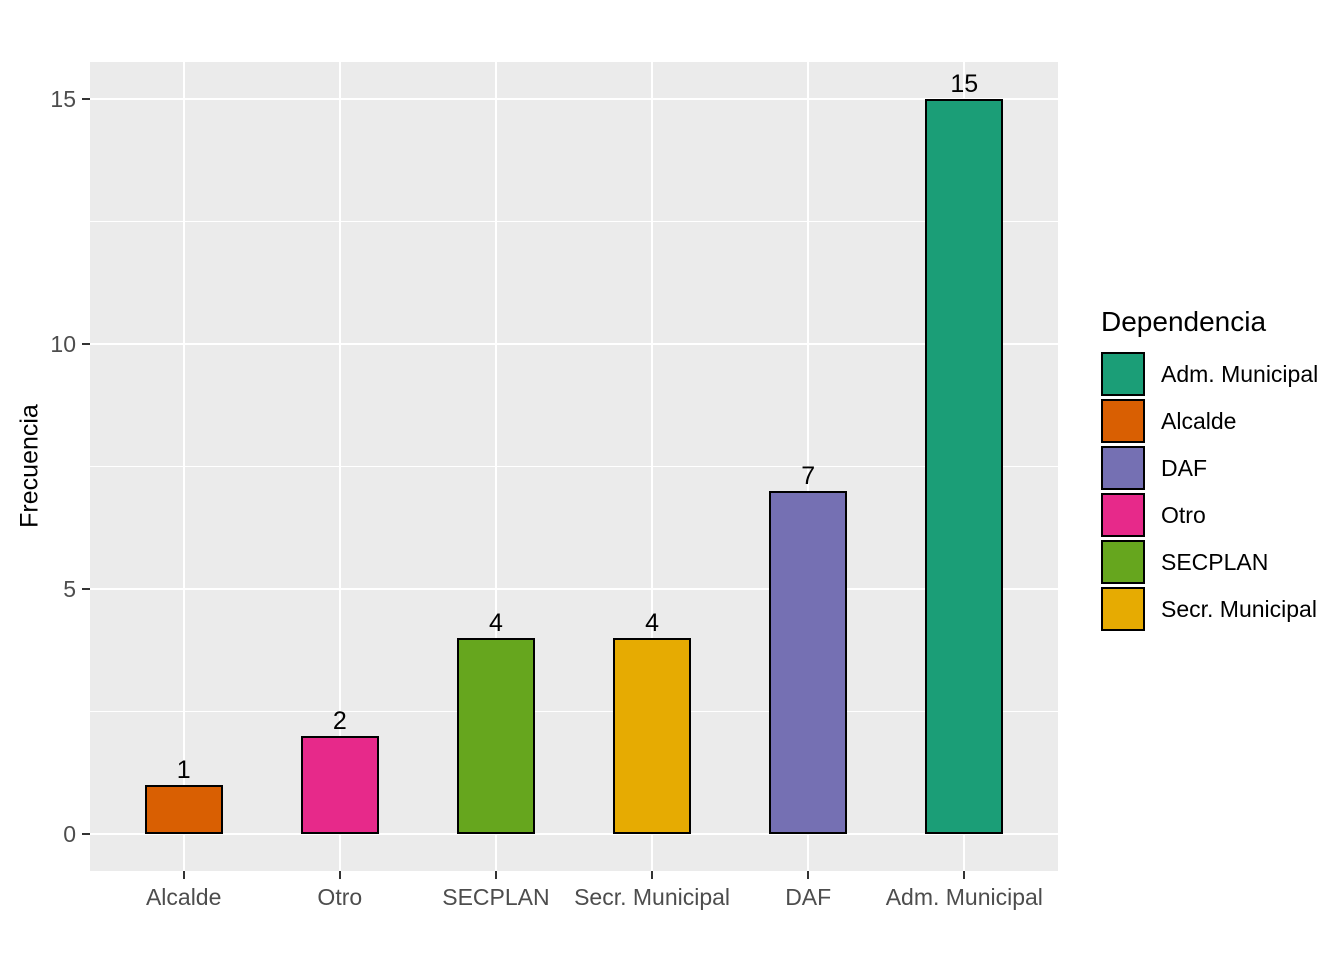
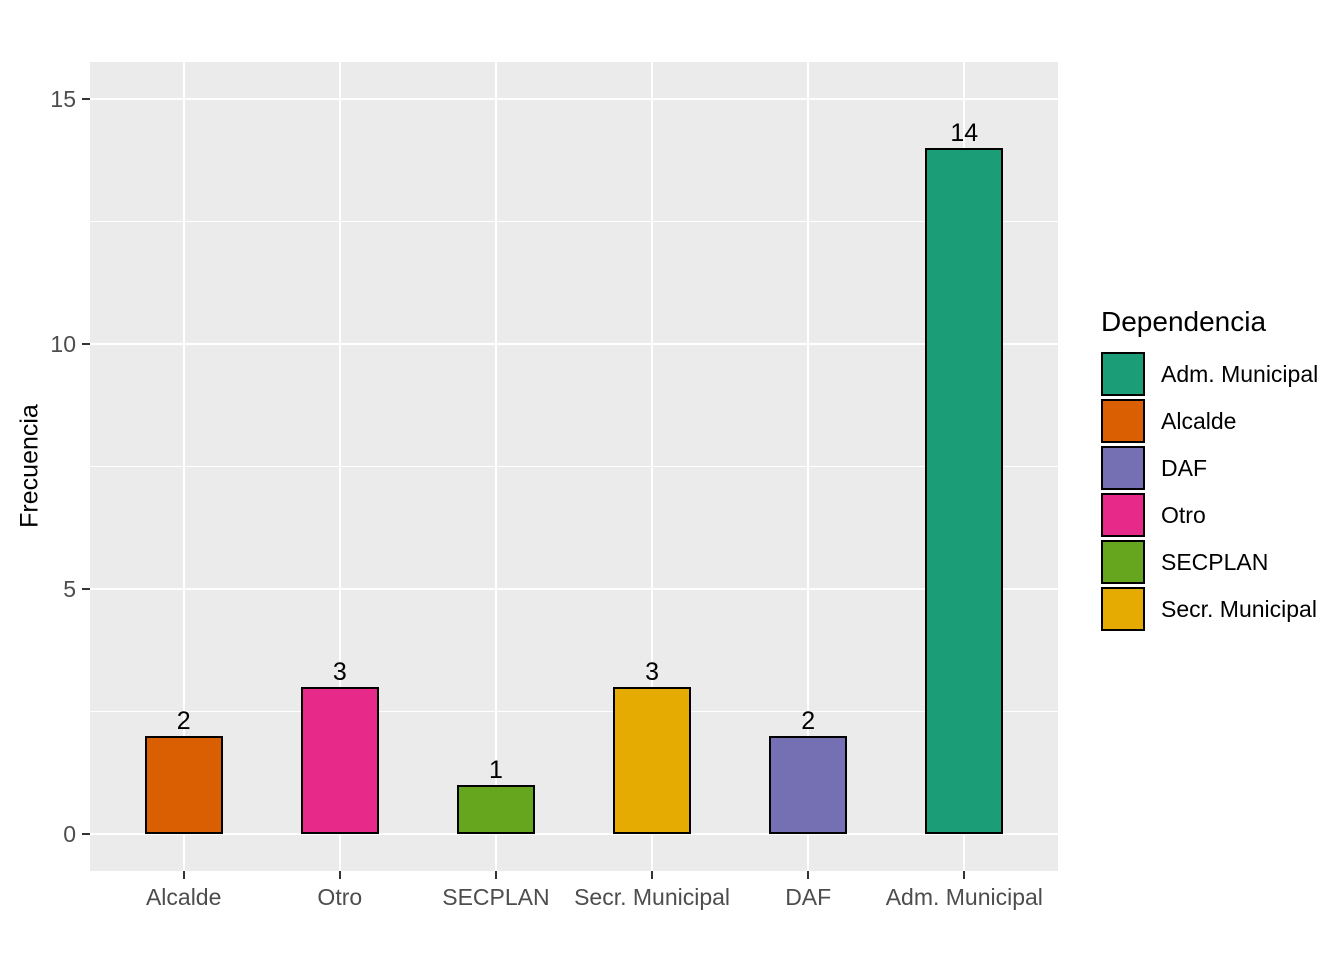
Alcalde: 1 -> 2
Otro: 2 -> 3
SECPLAN: 4 -> 1
Secr. Municipal: 4 -> 3
DAF: 7 -> 2
Adm. Municipal: 15 -> 14
